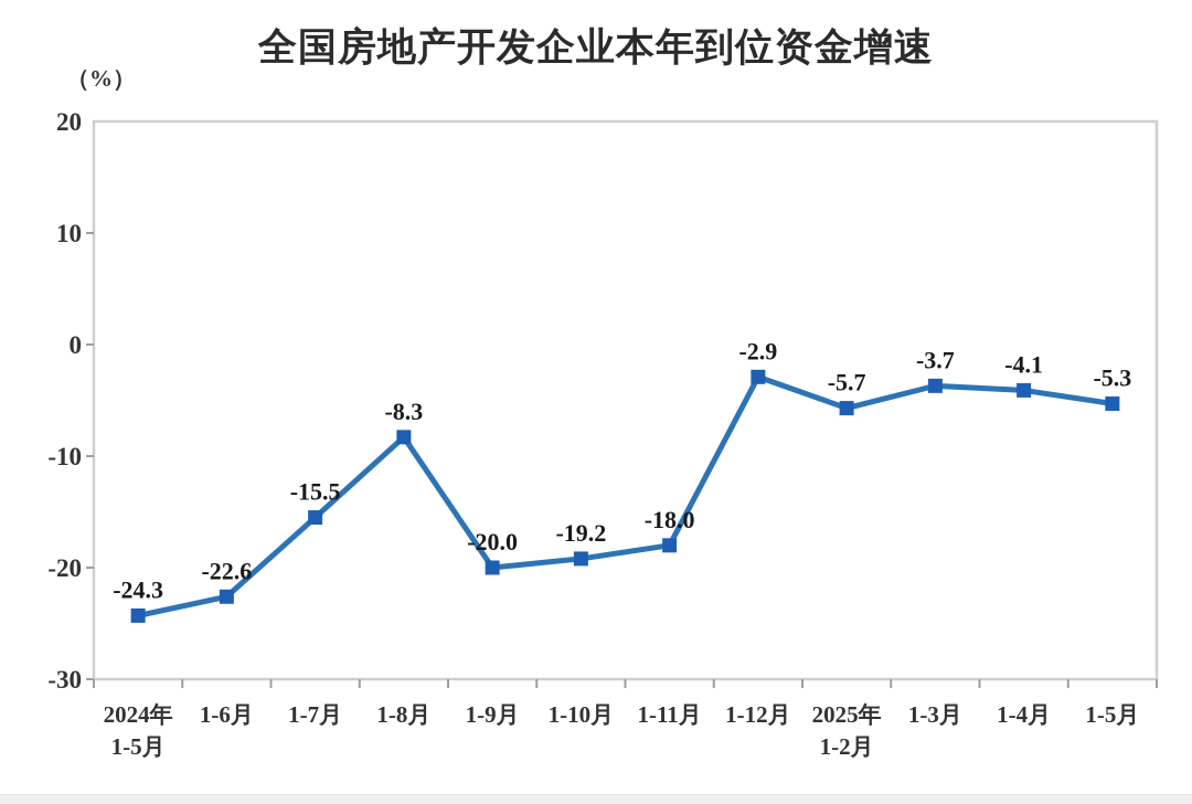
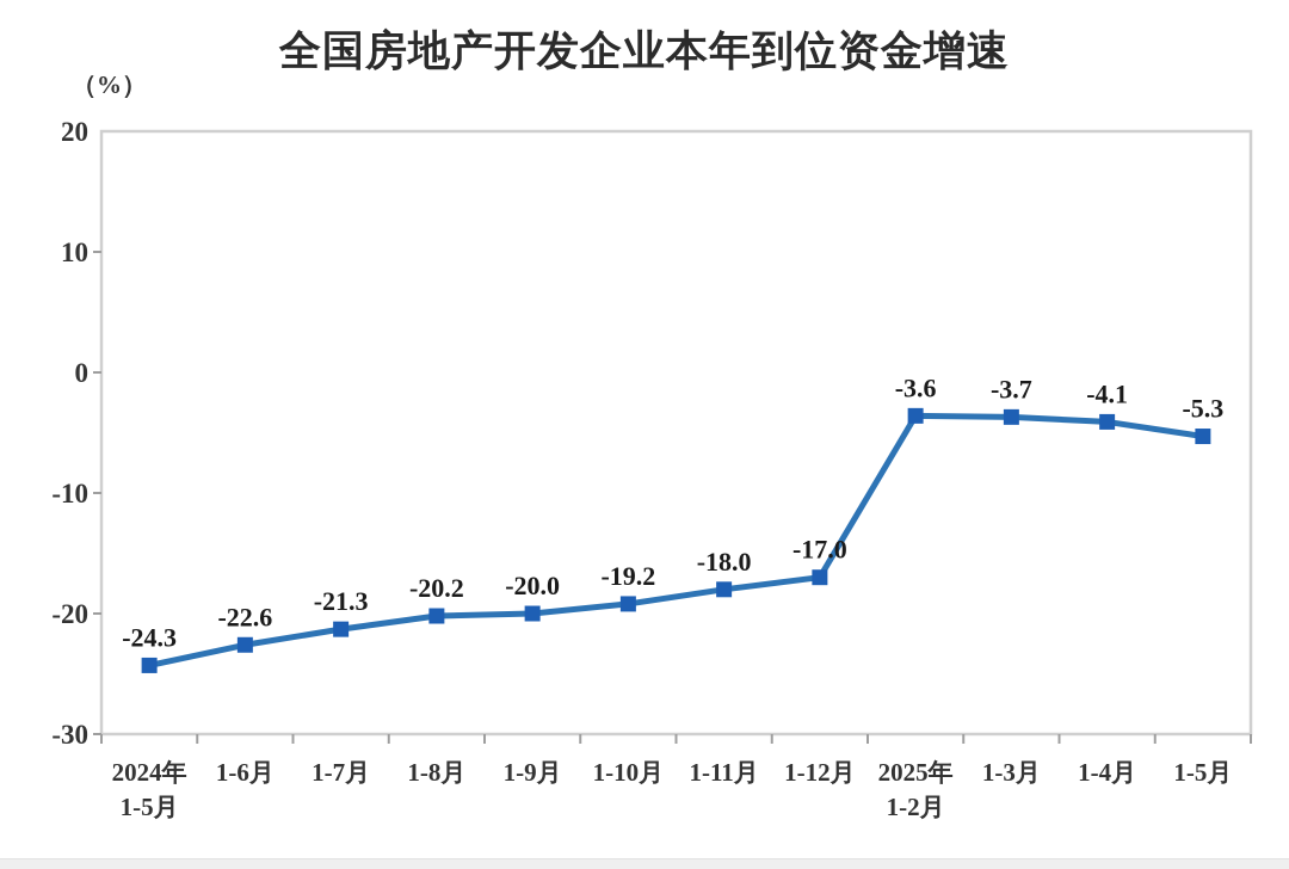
1-7月: -15.5 -> -21.3
1-8月: -8.3 -> -20.2
1-12月: -2.9 -> -17.0
2025年 1-2月: -5.7 -> -3.6
